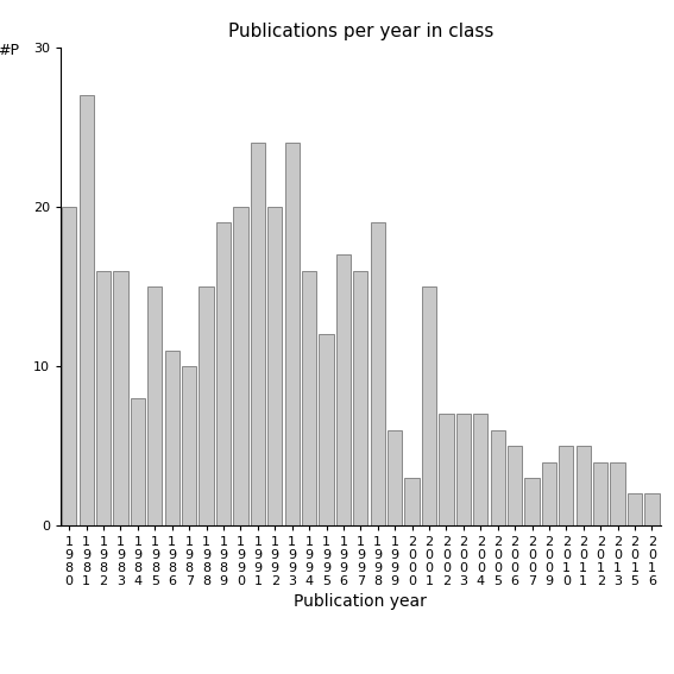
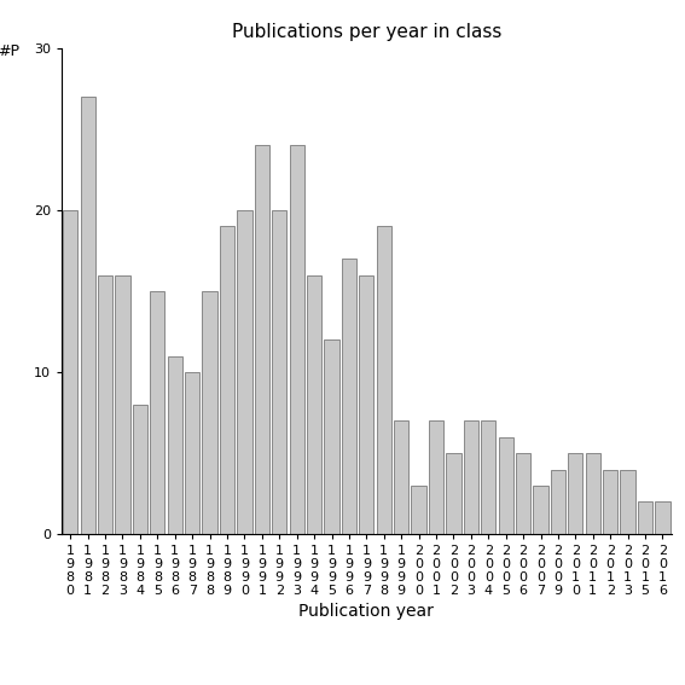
1 9 9 9: 6 -> 7
2 0 0 1: 15 -> 7
2 0 0 2: 7 -> 5
